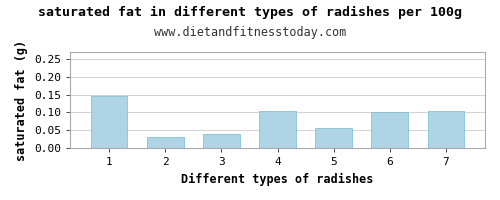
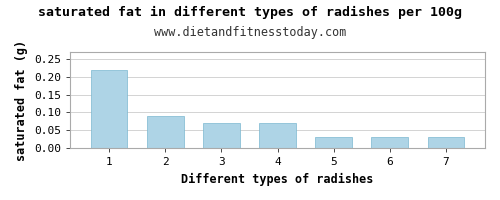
1: 0.145 -> 0.218
2: 0.030 -> 0.090
3: 0.040 -> 0.070
4: 0.105 -> 0.070
5: 0.055 -> 0.030
6: 0.100 -> 0.030
7: 0.105 -> 0.030
